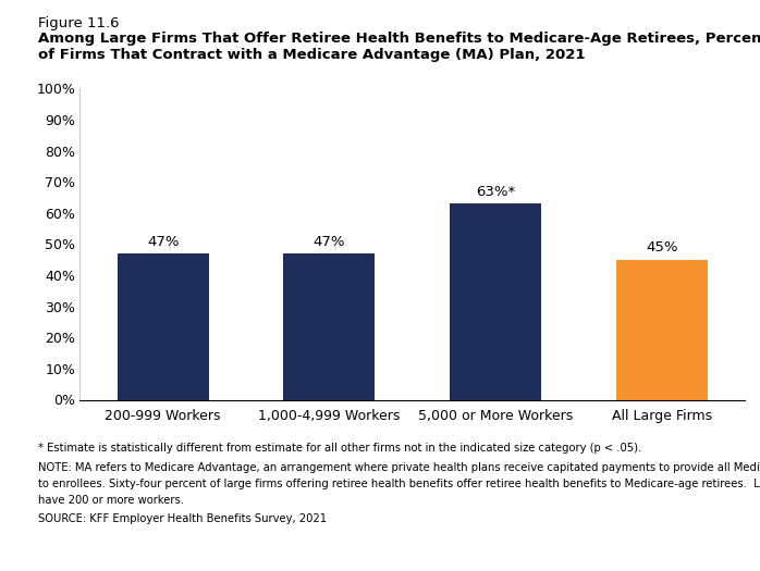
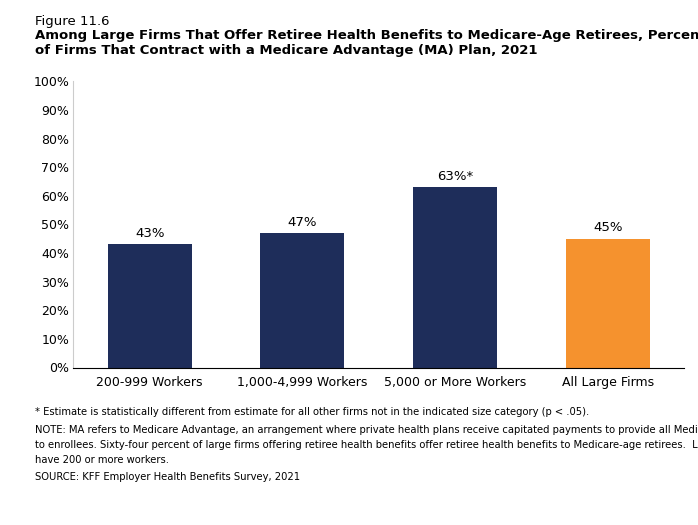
200-999 Workers: 47% -> 43%
